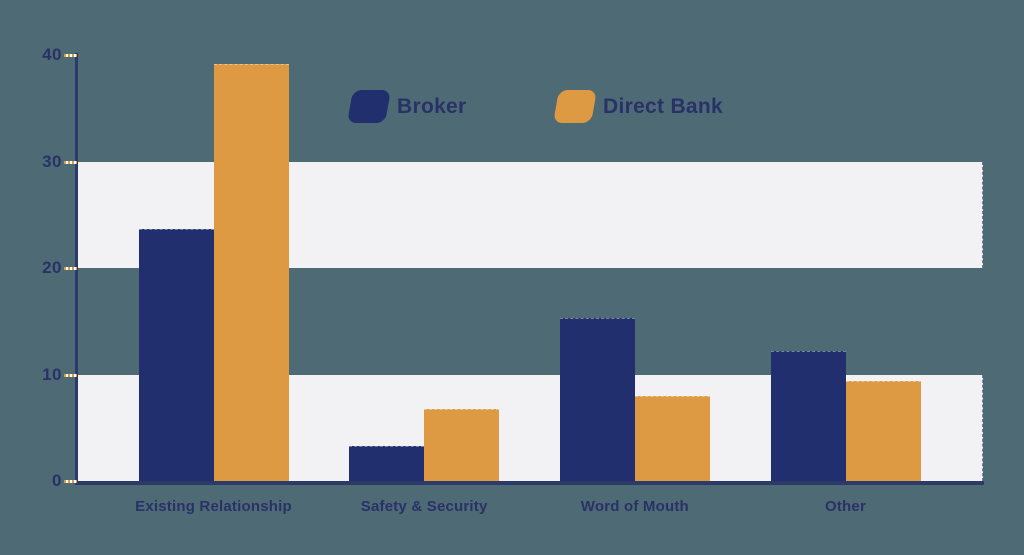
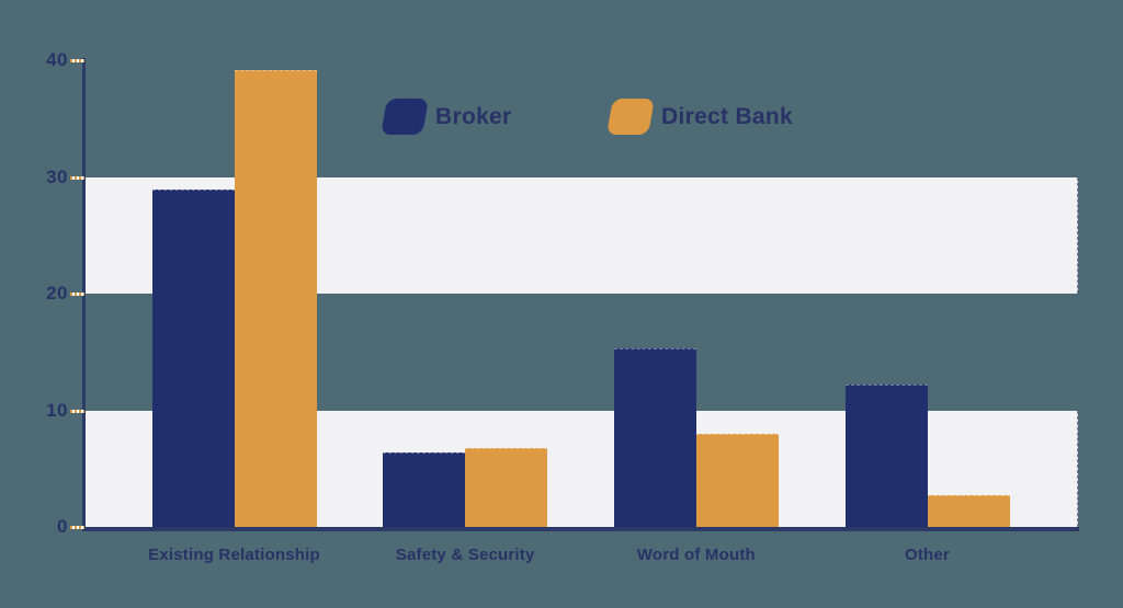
Broker/Existing Relationship: 23.7 -> 28.9
Broker/Safety & Security: 3.3 -> 6.4
Direct Bank/Other: 9.4 -> 2.7
